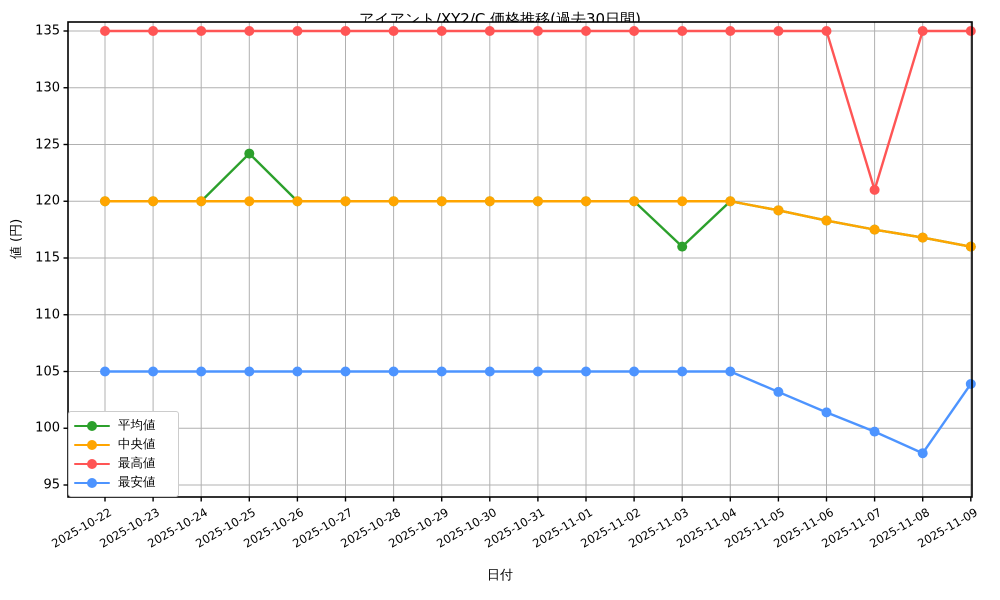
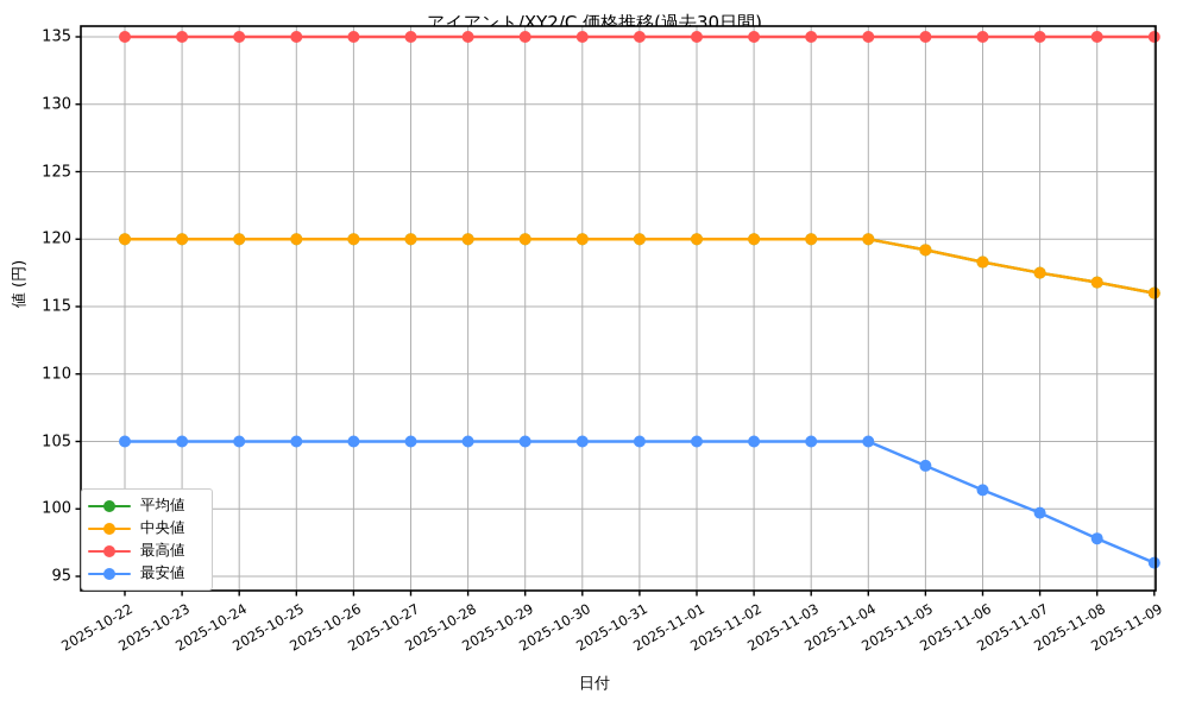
平均値/2025-10-25: 124.2 -> 120.0
平均値/2025-11-03: 116.0 -> 120.0
最高値/2025-11-07: 121 -> 135
最安値/2025-11-09: 103.9 -> 96.0
